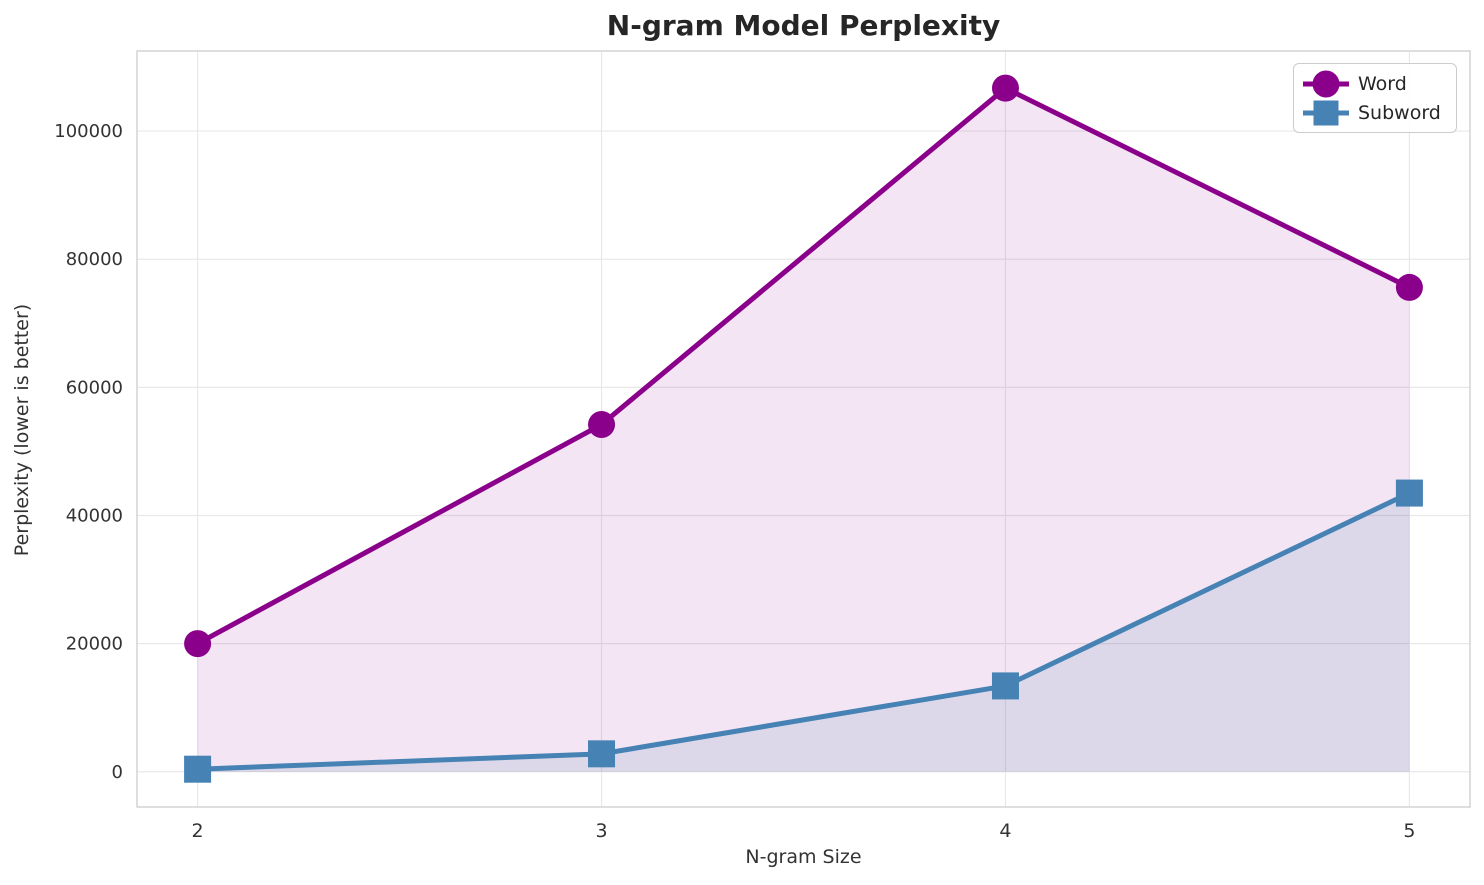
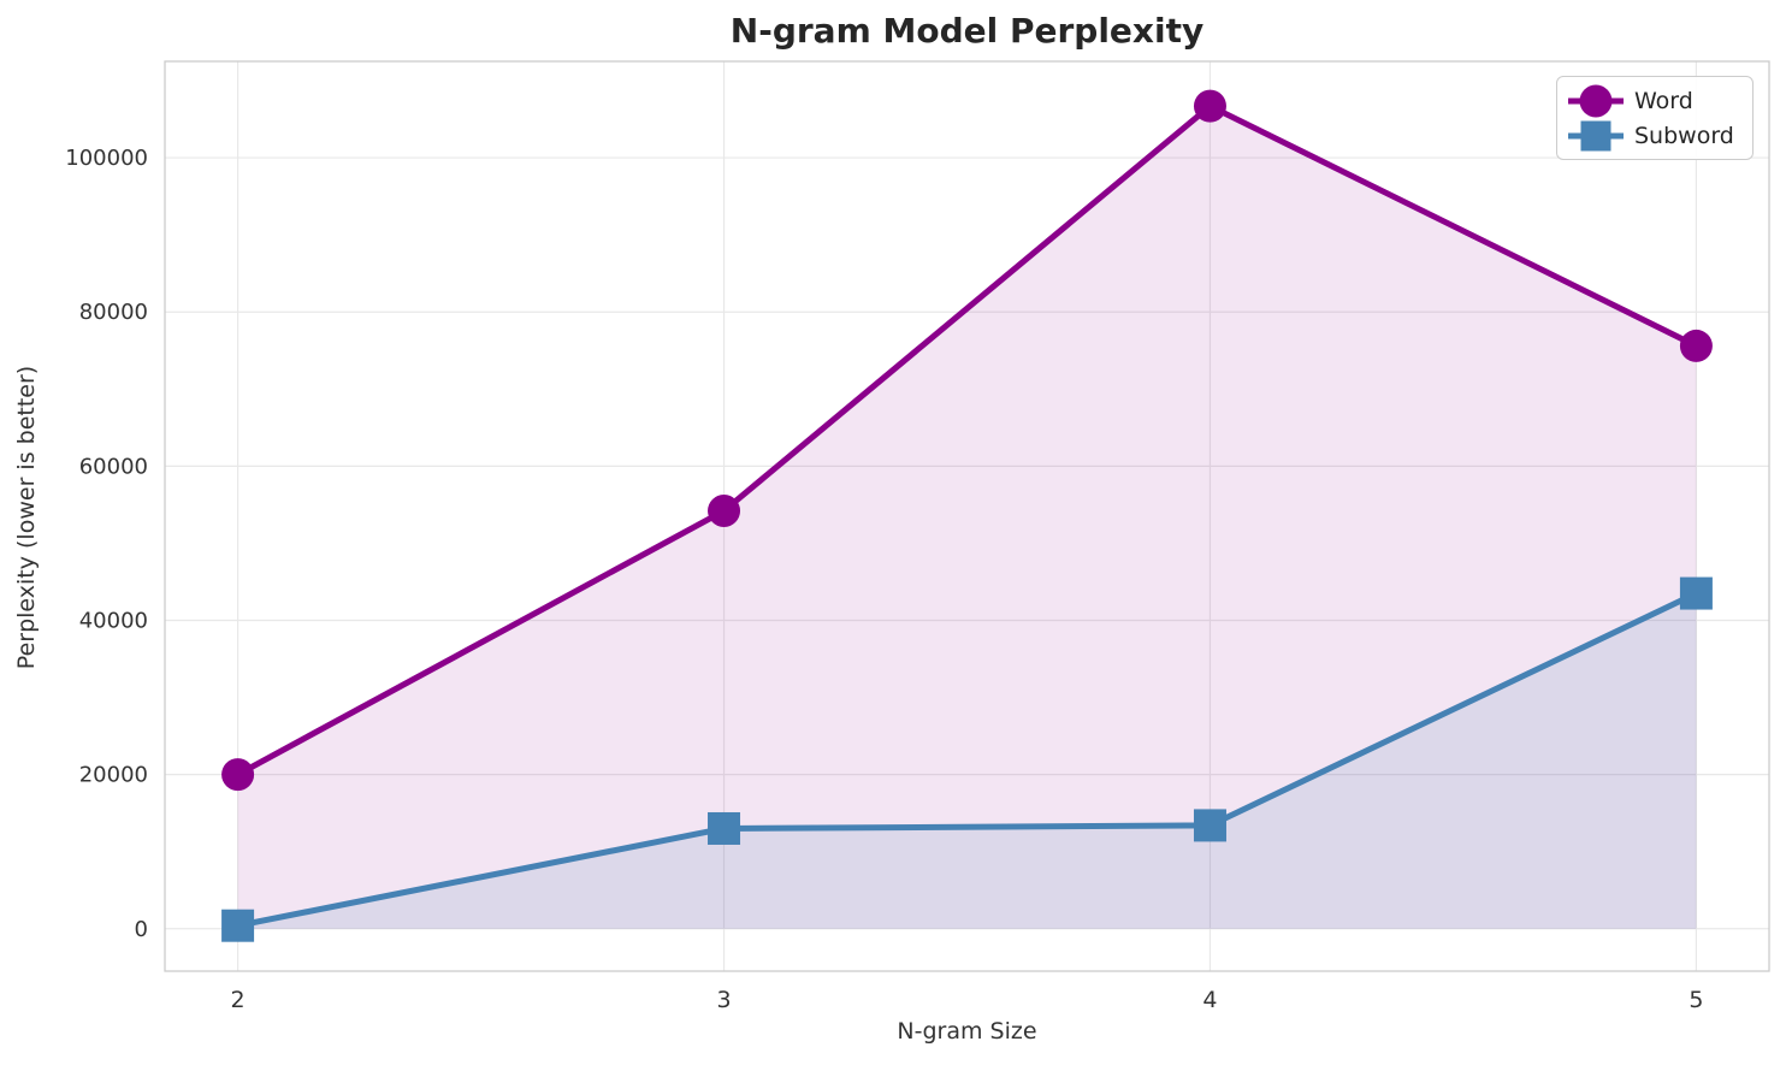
Subword/3: 3000 -> 13000
